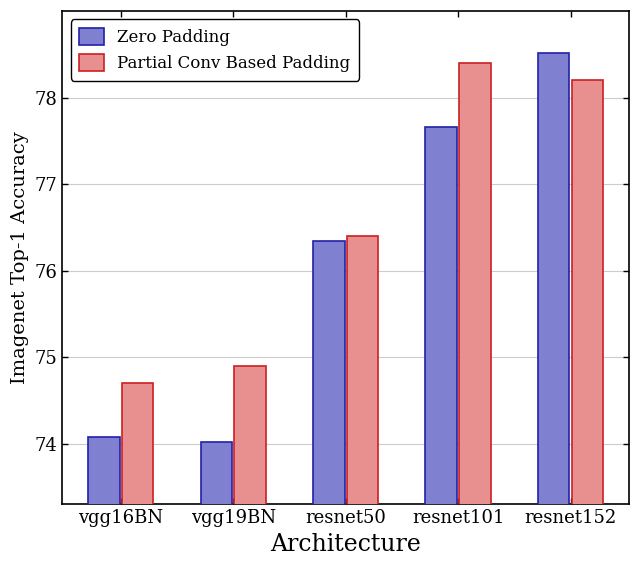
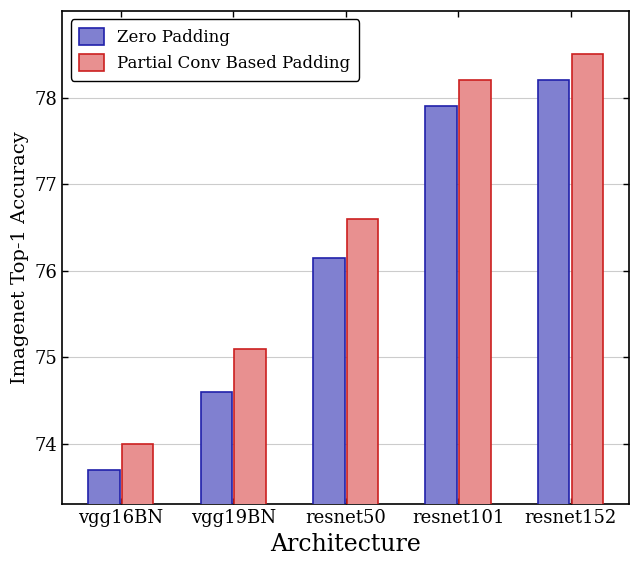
Zero Padding/vgg16BN: 74.08 -> 73.70
Partial Conv Based Padding/vgg16BN: 74.7 -> 74.0
Zero Padding/vgg19BN: 74.02 -> 74.60
Partial Conv Based Padding/vgg19BN: 74.9 -> 75.1
Zero Padding/resnet50: 76.34 -> 76.15
Partial Conv Based Padding/resnet50: 76.4 -> 76.6
Zero Padding/resnet101: 77.66 -> 77.90
Partial Conv Based Padding/resnet101: 78.4 -> 78.2
Zero Padding/resnet152: 78.52 -> 78.20
Partial Conv Based Padding/resnet152: 78.2 -> 78.5
